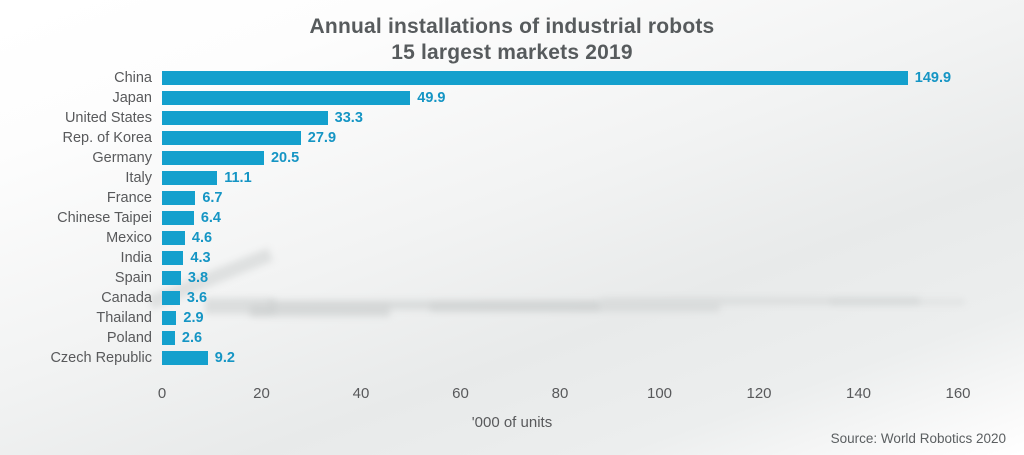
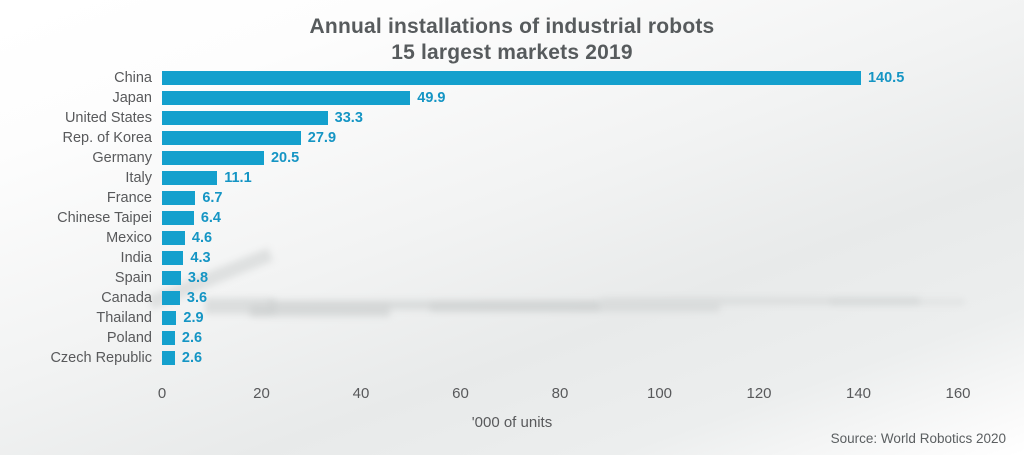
China: 149.9 -> 140.5
Czech Republic: 9.2 -> 2.6
